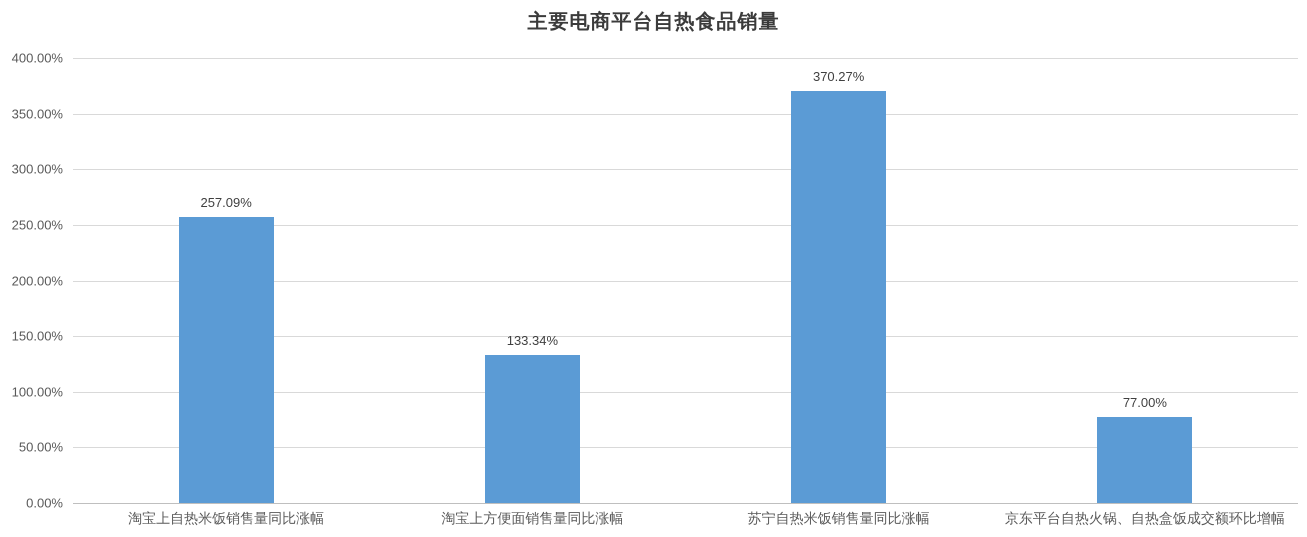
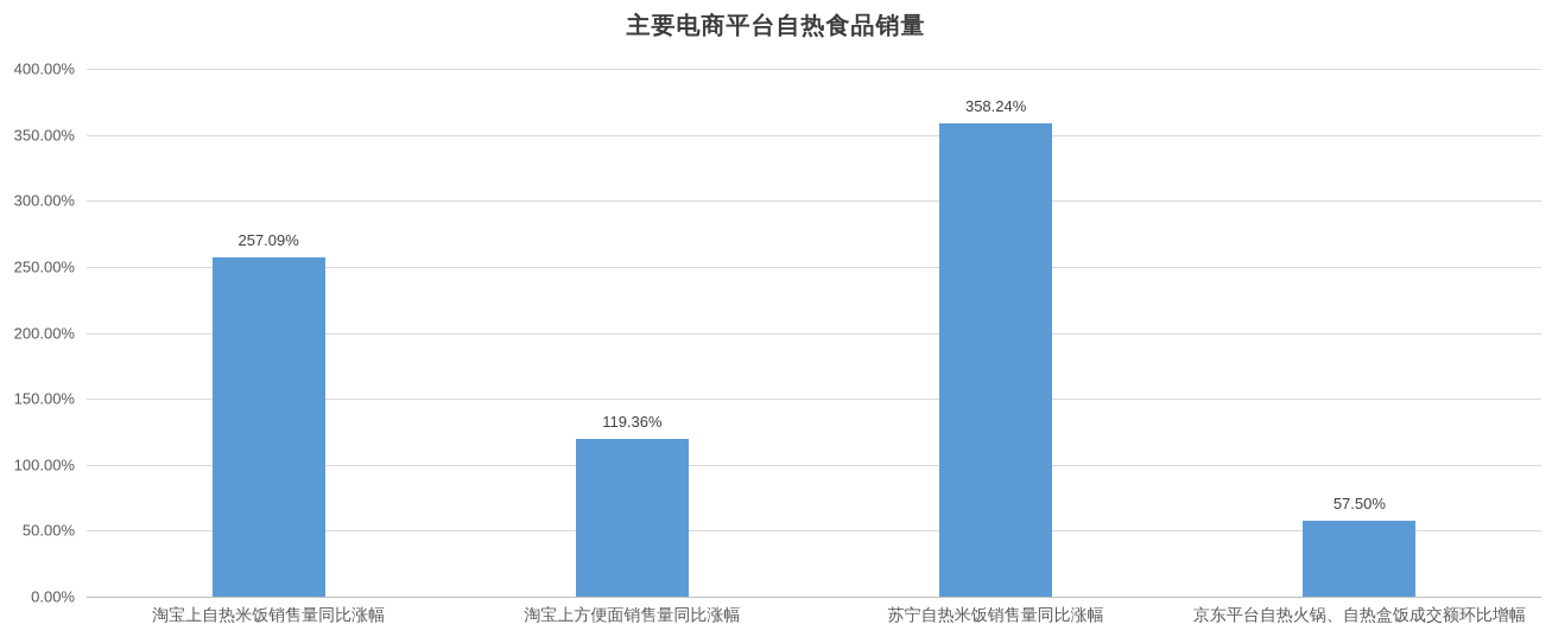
淘宝上方便面销售量同比涨幅: 133.34% -> 119.36%
苏宁自热米饭销售量同比涨幅: 370.27% -> 358.24%
京东平台自热火锅、自热盒饭成交额环比增幅: 77.00% -> 57.50%
